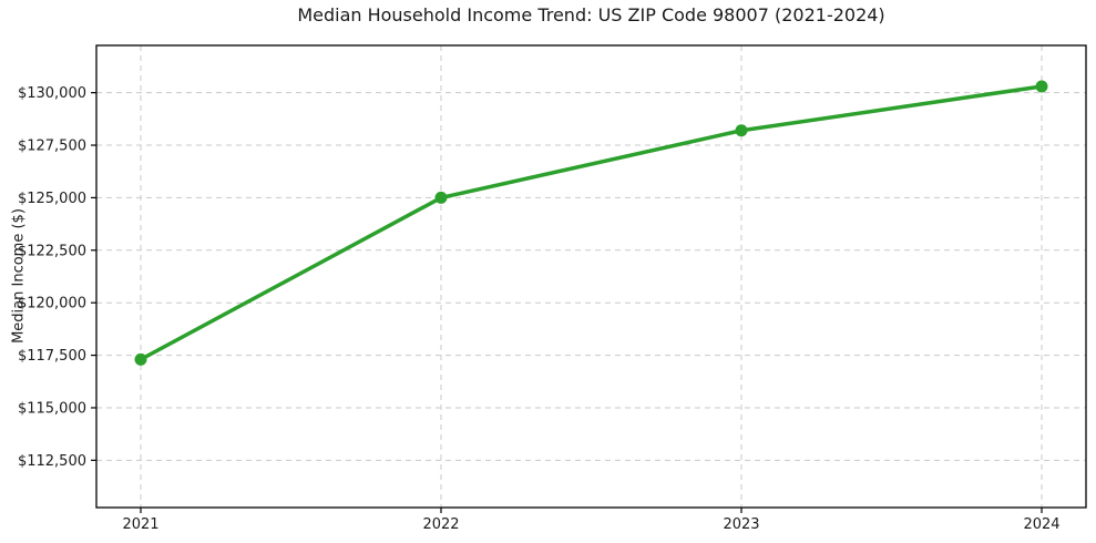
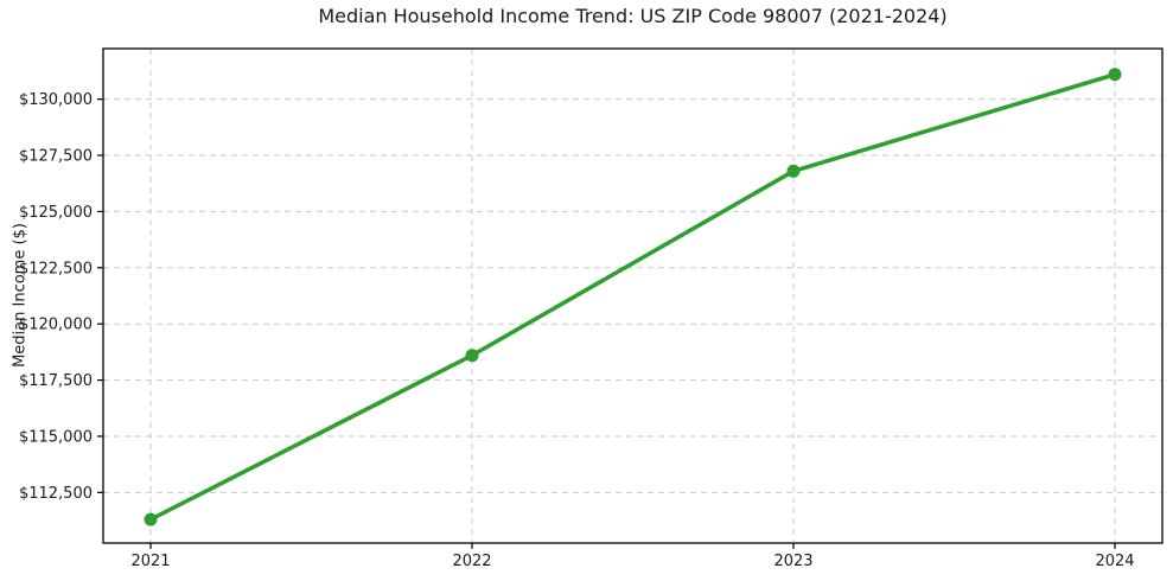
2021: $117300 -> $111300
2022: $125000 -> $118600
2023: $128200 -> $126800
2024: $130300 -> $131100
